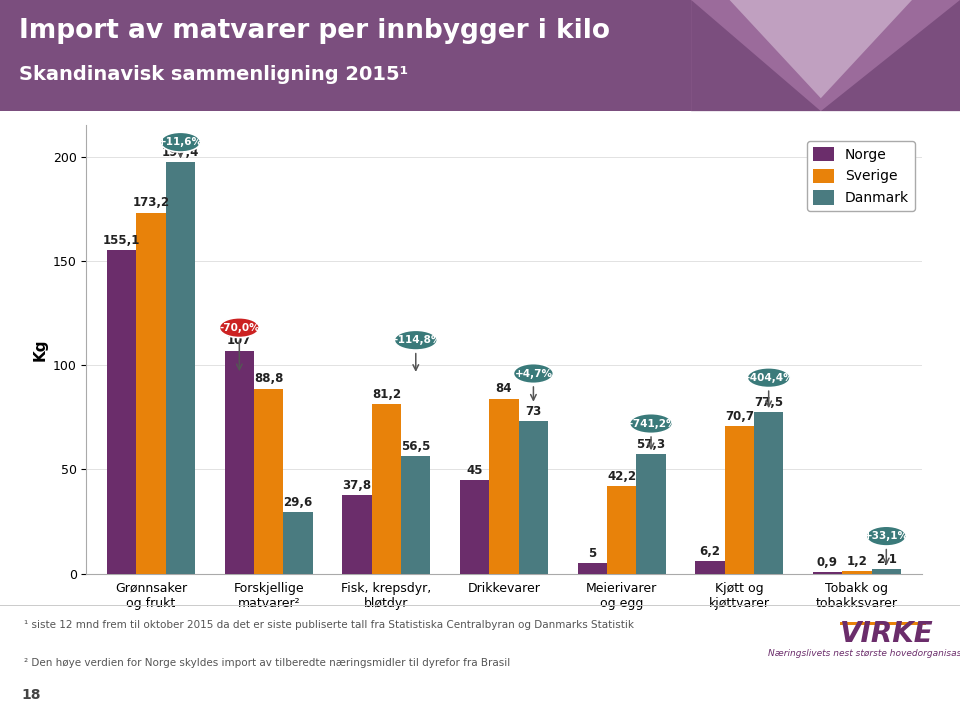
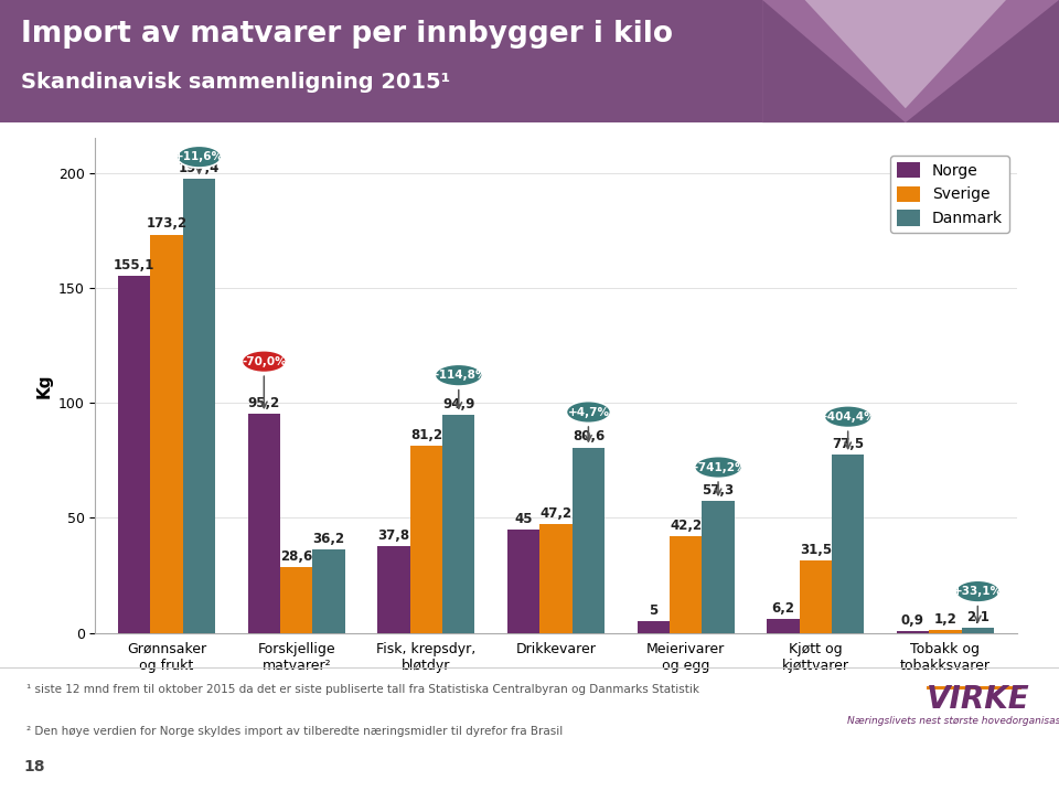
Norge/Forskjellige matvarer²: 107 -> 95,2
Sverige/Forskjellige matvarer²: 88,8 -> 28,6
Danmark/Forskjellige matvarer²: 29,6 -> 36,2
Danmark/Fisk, krepsdyr, bløtdyr: 56,5 -> 94,9
Sverige/Drikkevarer: 84 -> 47,2
Danmark/Drikkevarer: 73 -> 80,6
Sverige/Kjøtt og kjøttvarer: 70,7 -> 31,5
